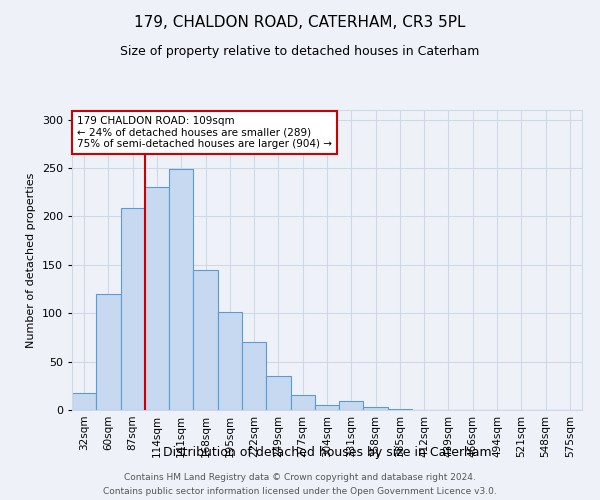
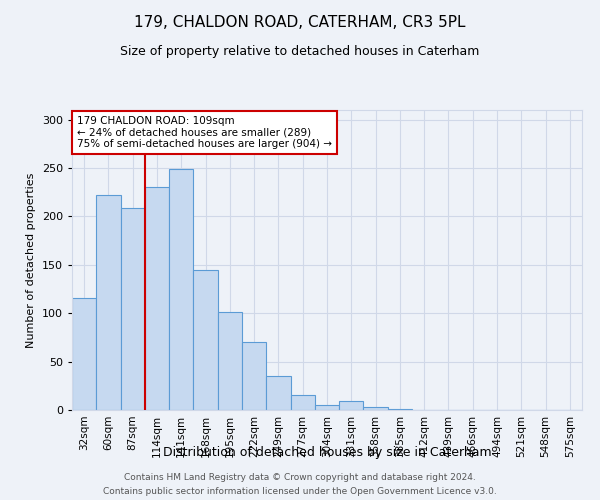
32sqm: 18 -> 116
60sqm: 120 -> 222
